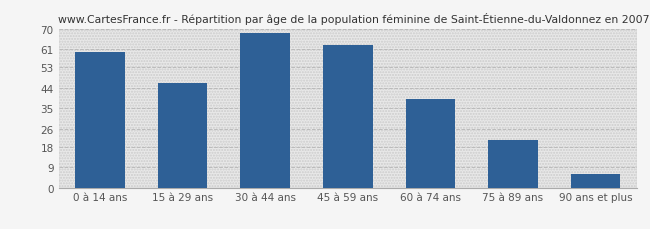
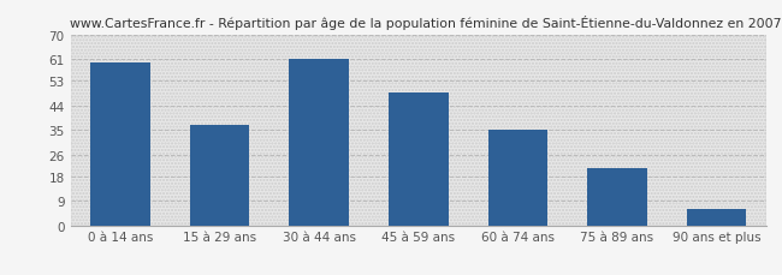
15 à 29 ans: 46 -> 37
30 à 44 ans: 68 -> 61
45 à 59 ans: 63 -> 49
60 à 74 ans: 39 -> 35
